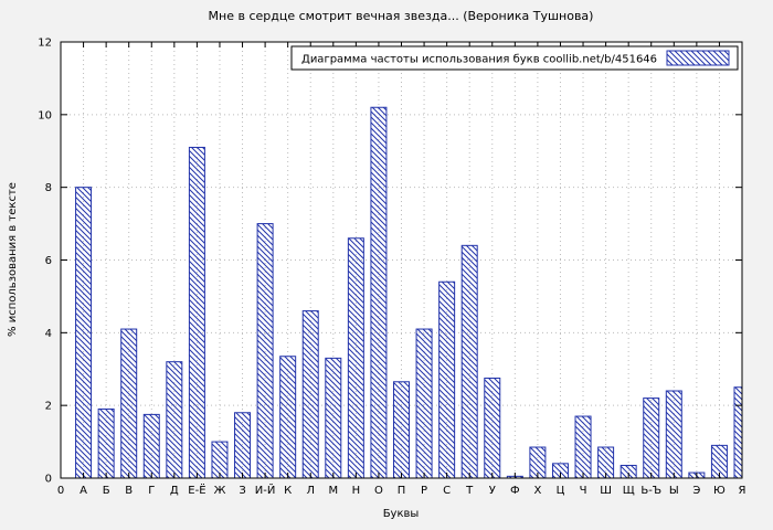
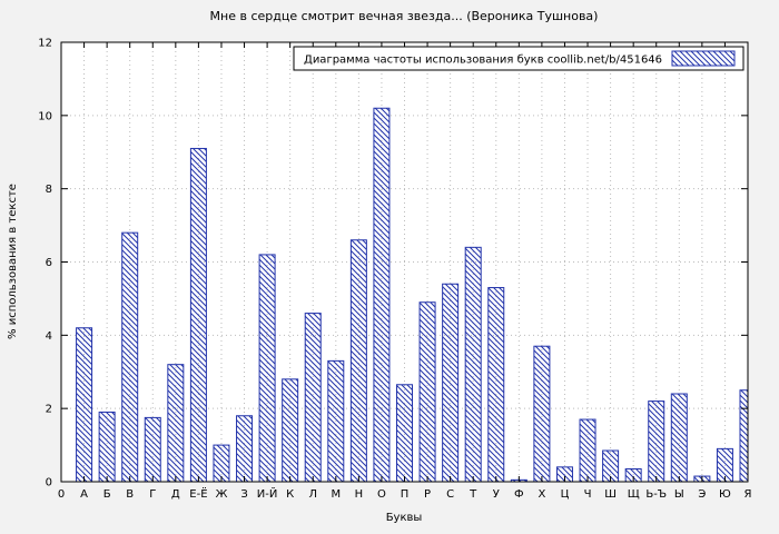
А: 8.0 -> 4.2
В: 4.1 -> 6.8
И-Й: 7.0 -> 6.2
К: 3.4 -> 2.8
Р: 4.1 -> 4.9
У: 2.8 -> 5.3
Х: 0.8 -> 3.7
